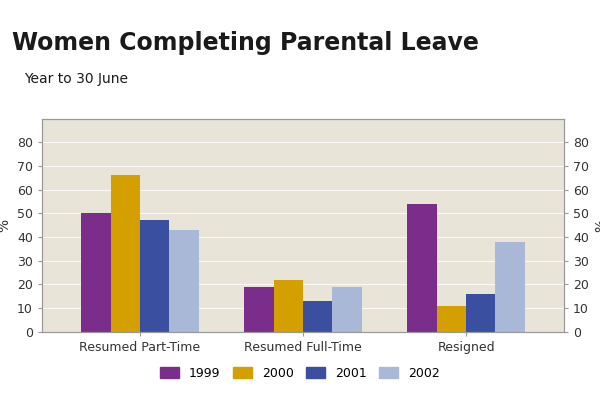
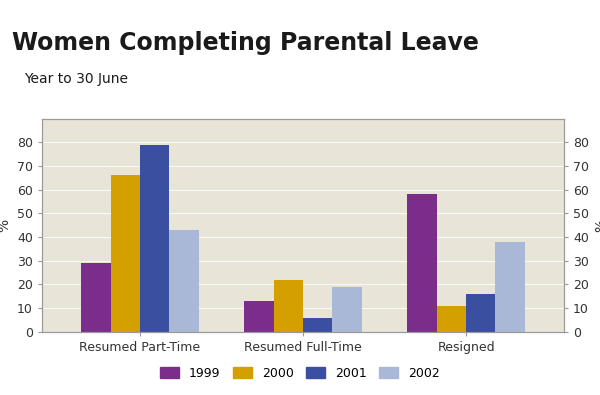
1999/Resumed Part-Time: 50 -> 29
2001/Resumed Part-Time: 47 -> 79
1999/Resumed Full-Time: 19 -> 13
2001/Resumed Full-Time: 13 -> 6
1999/Resigned: 54 -> 58
